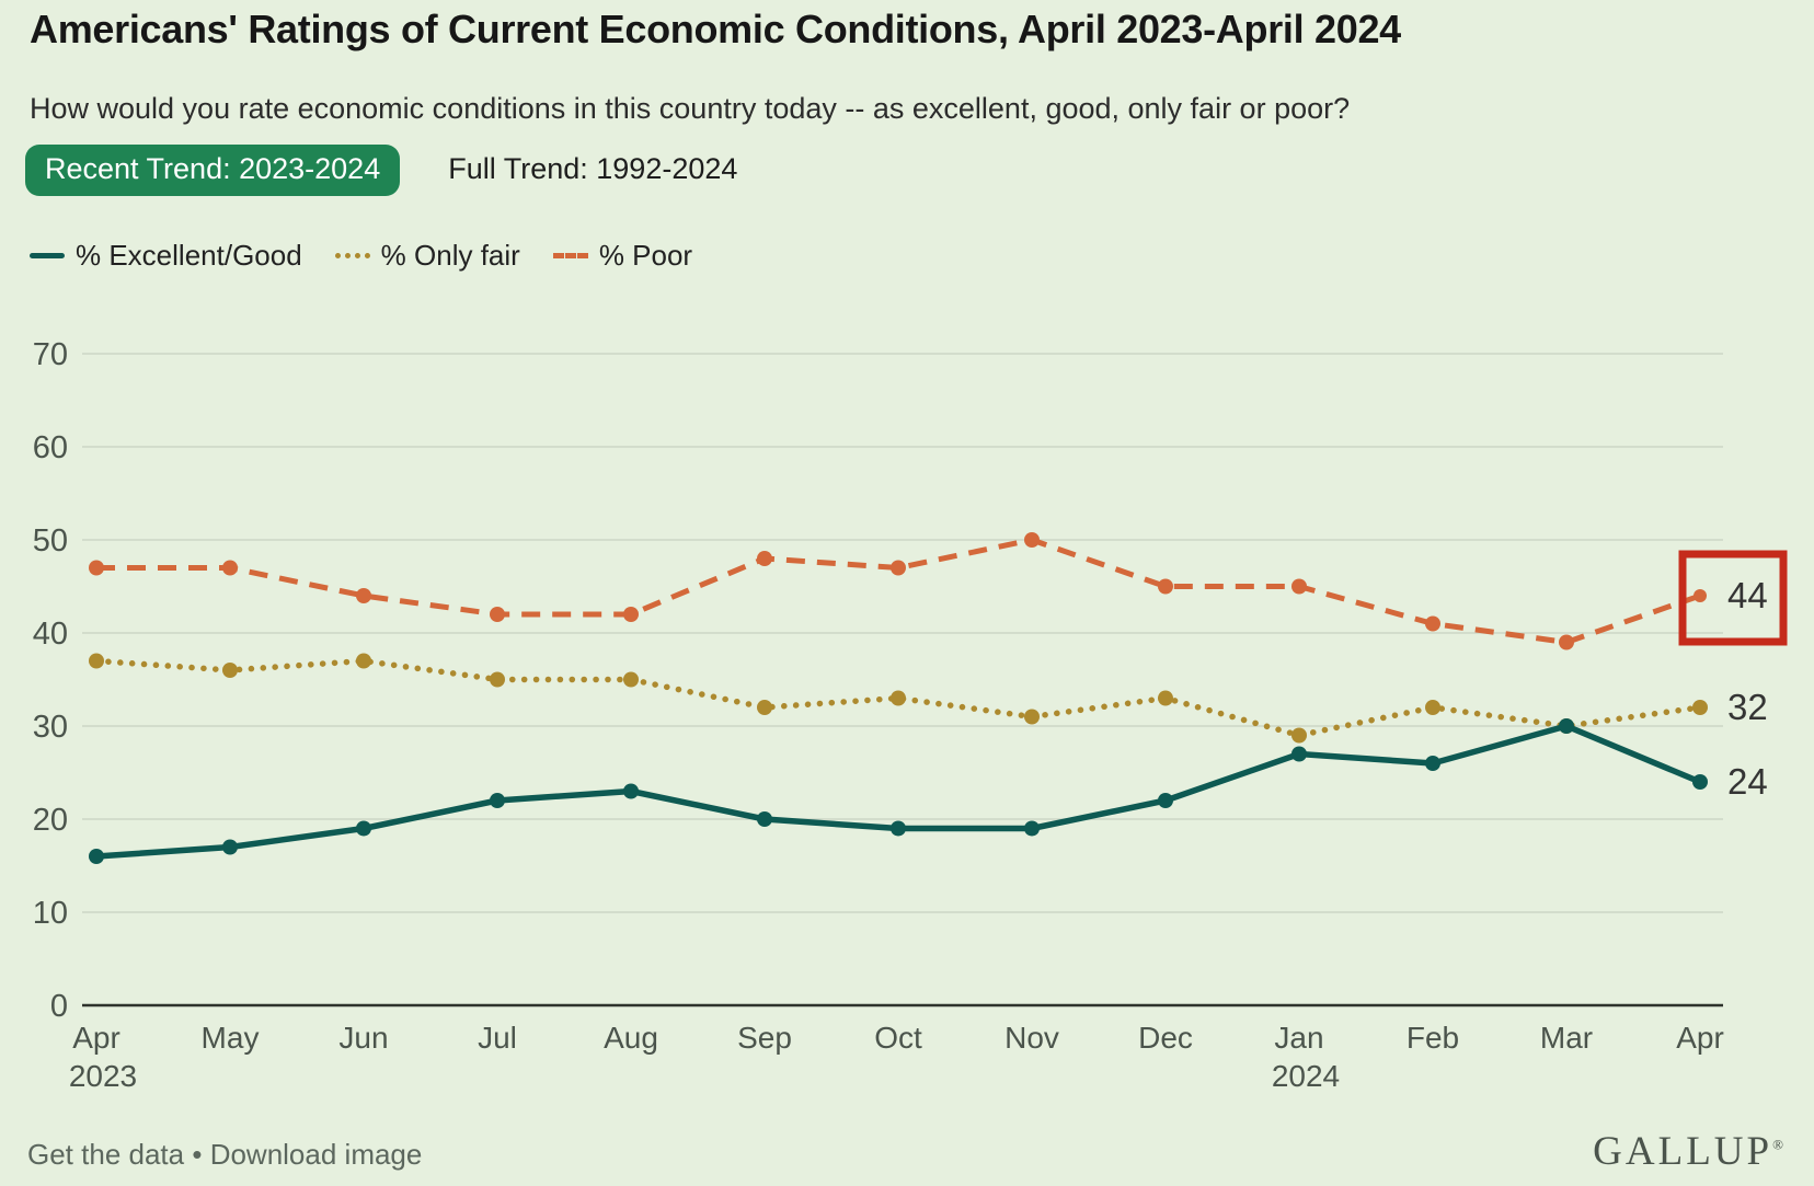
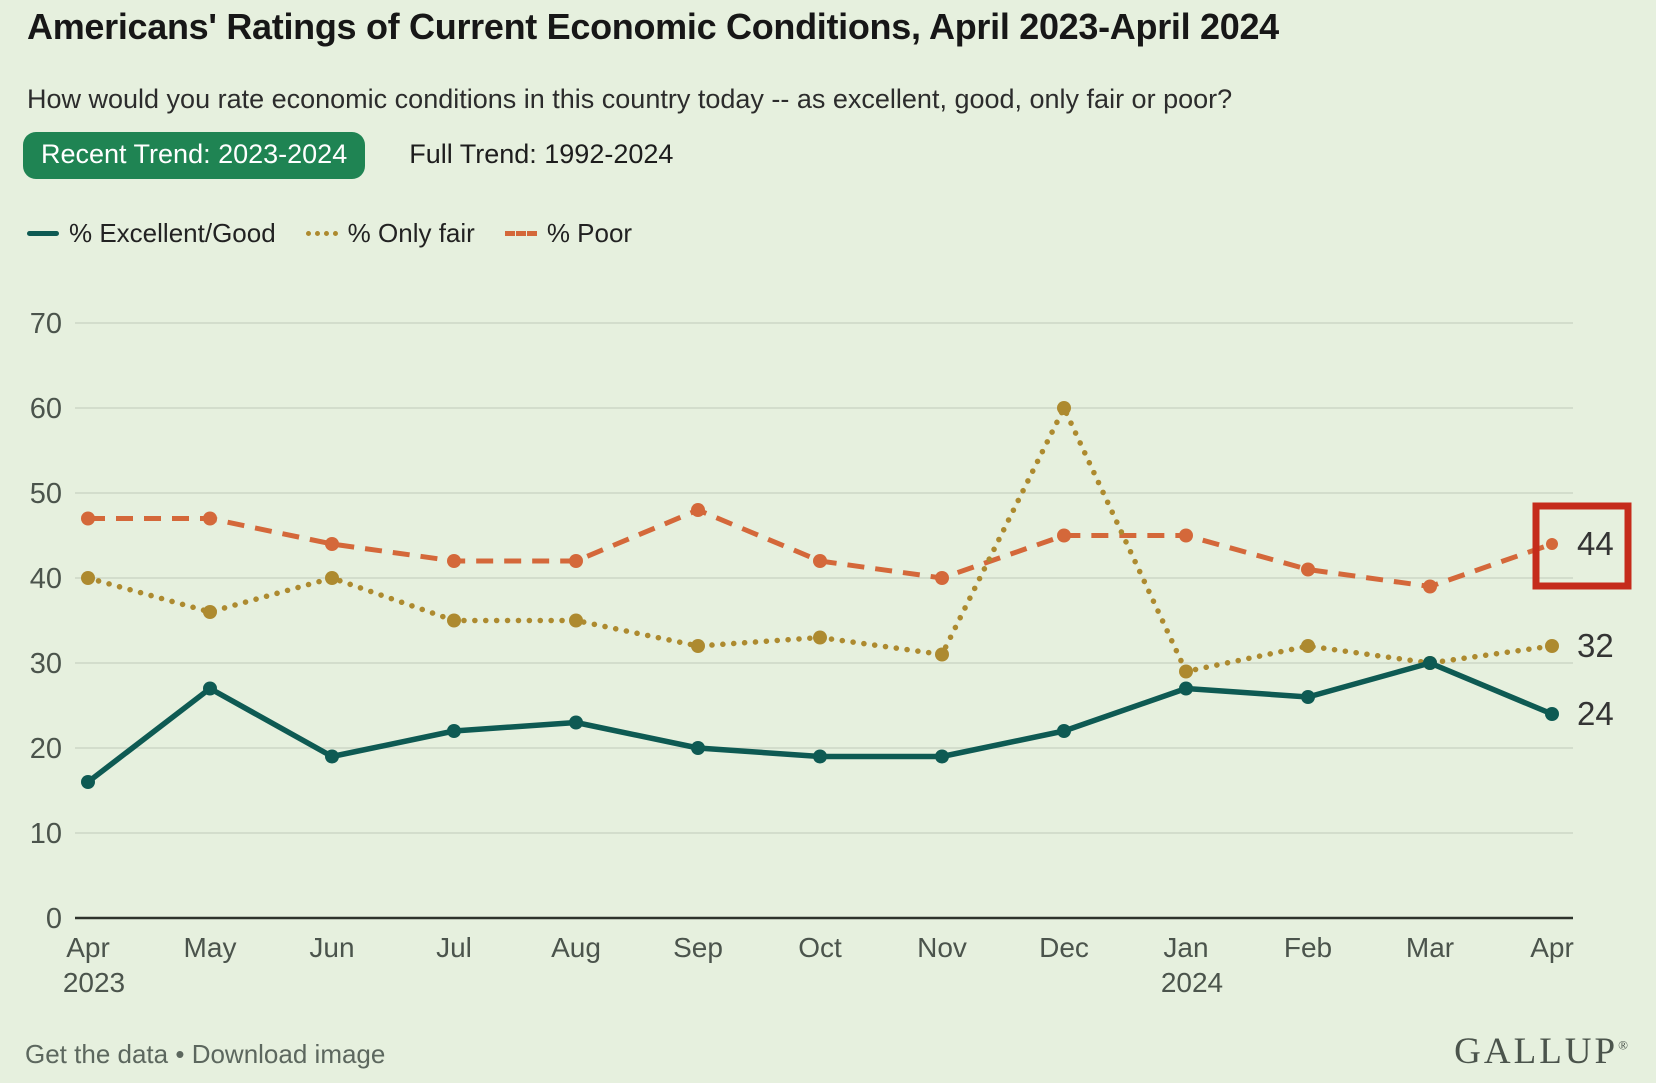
% Only fair/Apr 2023: 37 -> 40
% Excellent/Good/May: 17 -> 27
% Only fair/Jun: 37 -> 40
% Poor/Oct: 47 -> 42
% Poor/Nov: 50 -> 40
% Only fair/Dec: 33 -> 60
